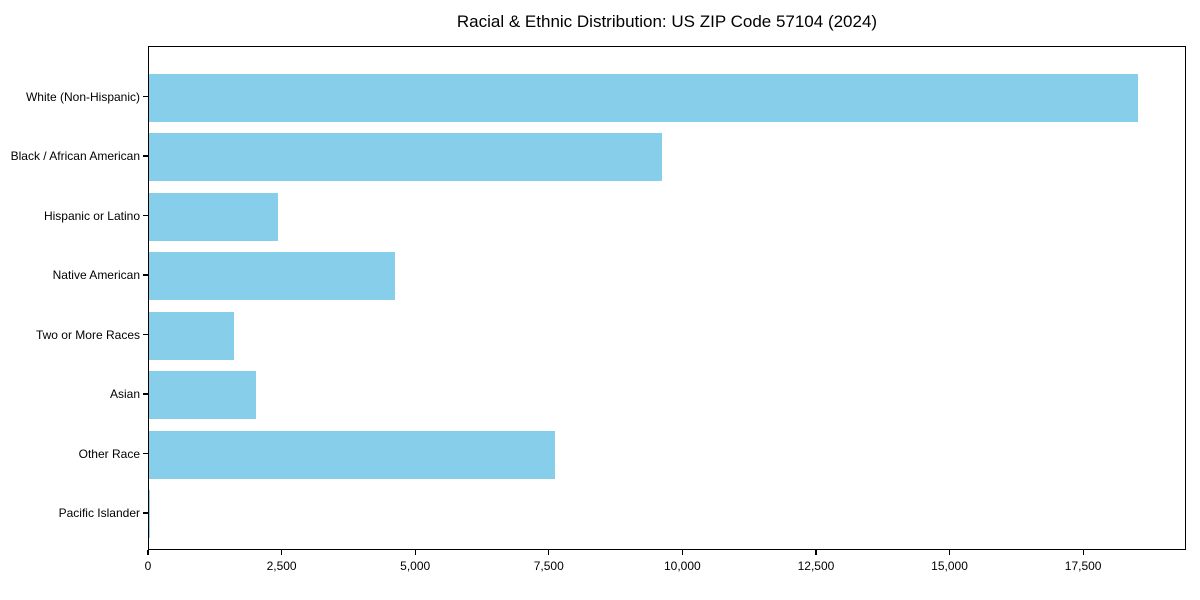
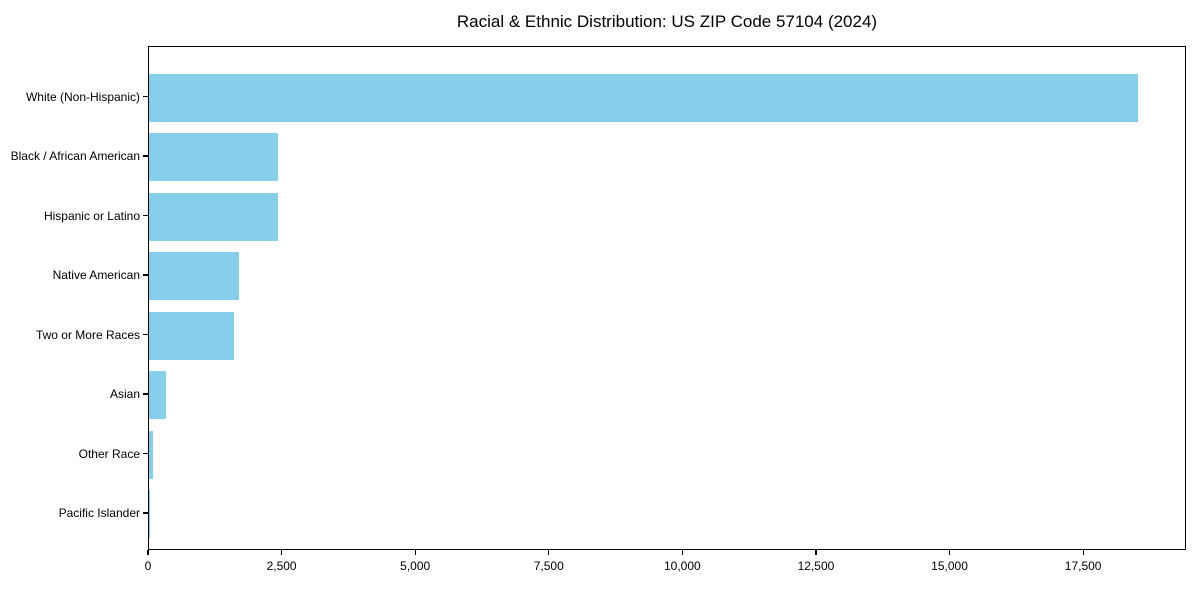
Black / African American: 9600 -> 2400
Native American: 4600 -> 1700
Asian: 2000 -> 300
Other Race: 7600 -> 100
